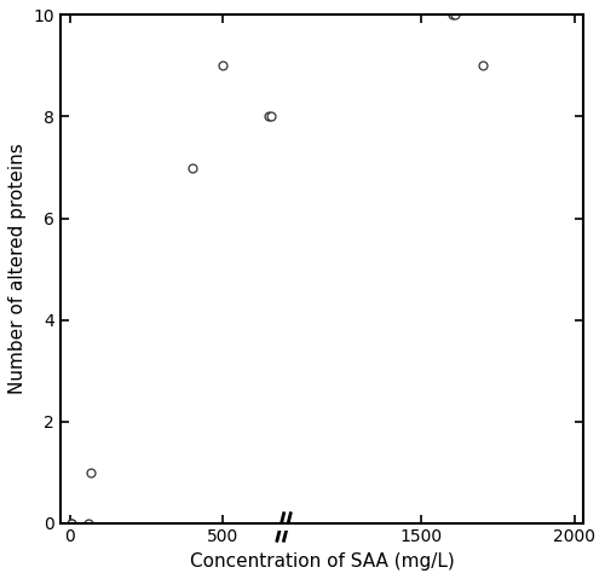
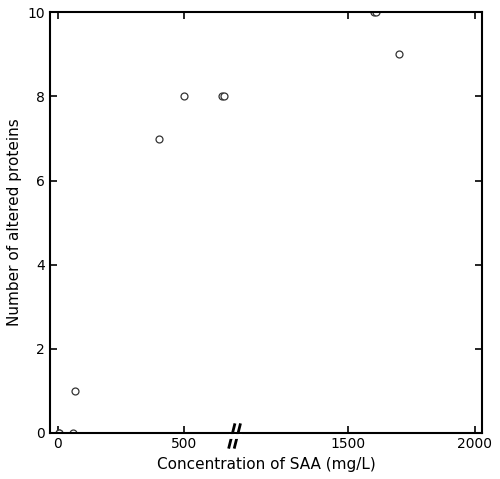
500: 9 -> 8
